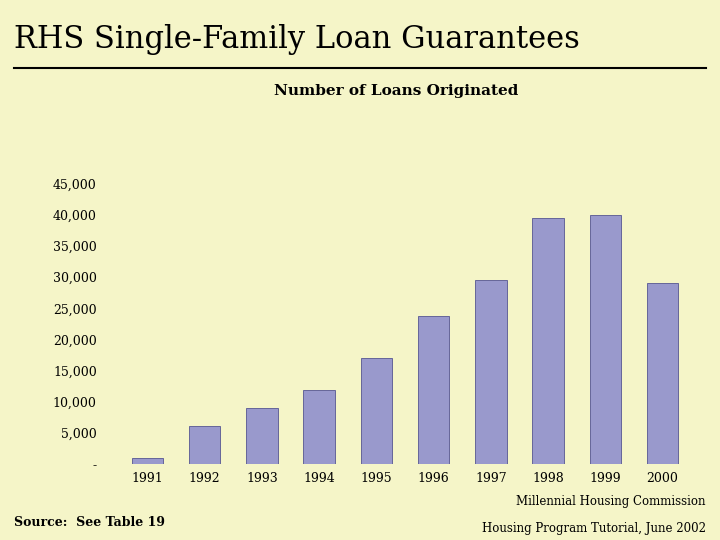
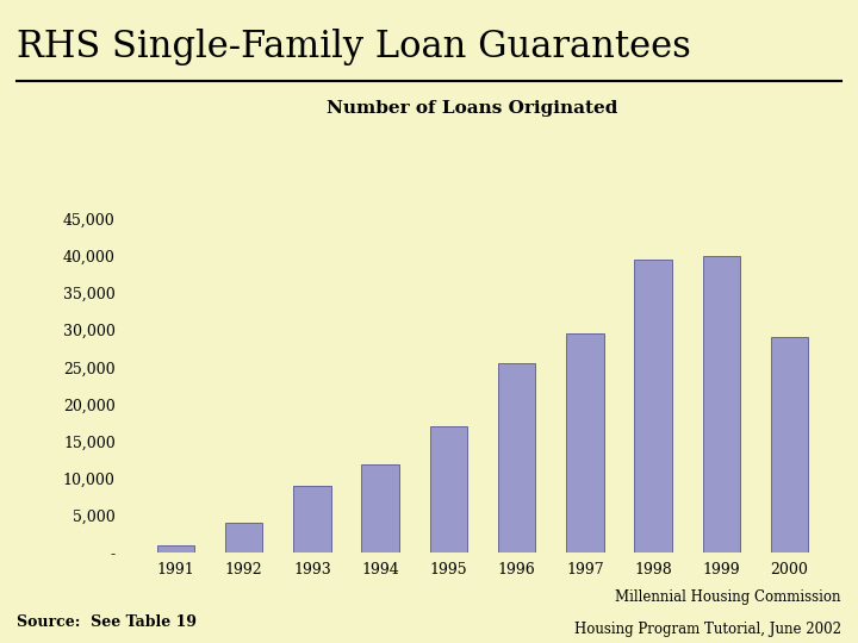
1992: 6,200 -> 4,000
1996: 23,800 -> 25,500
